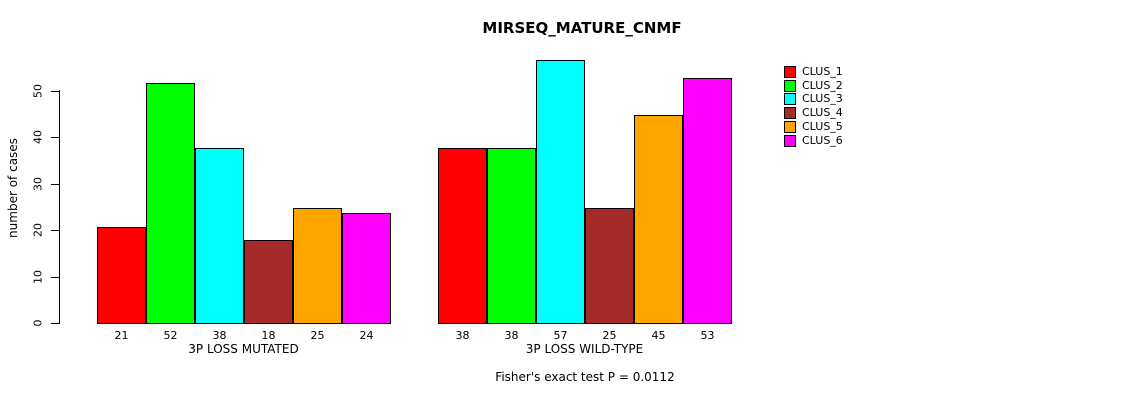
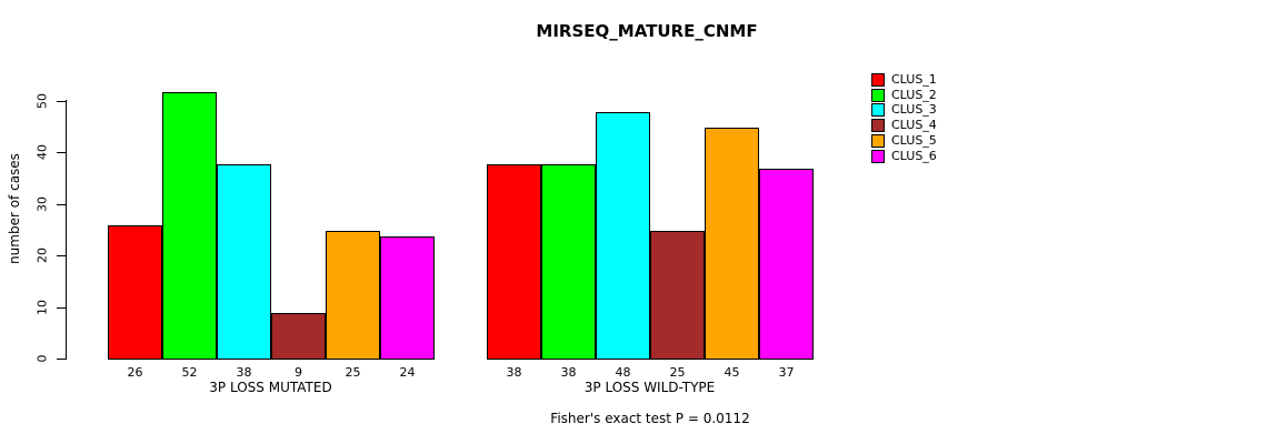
CLUS_1/3P LOSS MUTATED: 21 -> 26
CLUS_4/3P LOSS MUTATED: 18 -> 9
CLUS_3/3P LOSS WILD-TYPE: 57 -> 48
CLUS_6/3P LOSS WILD-TYPE: 53 -> 37
